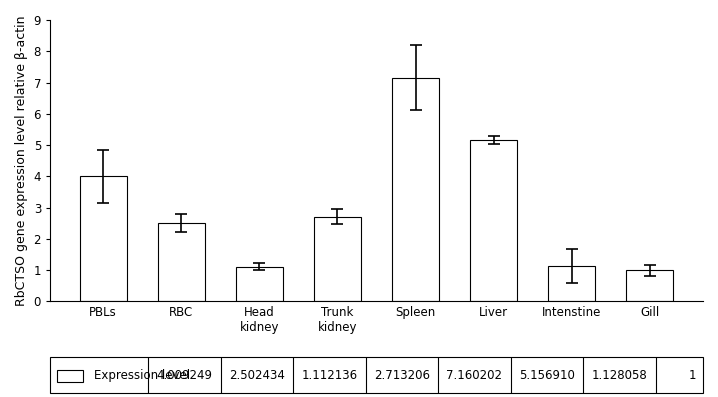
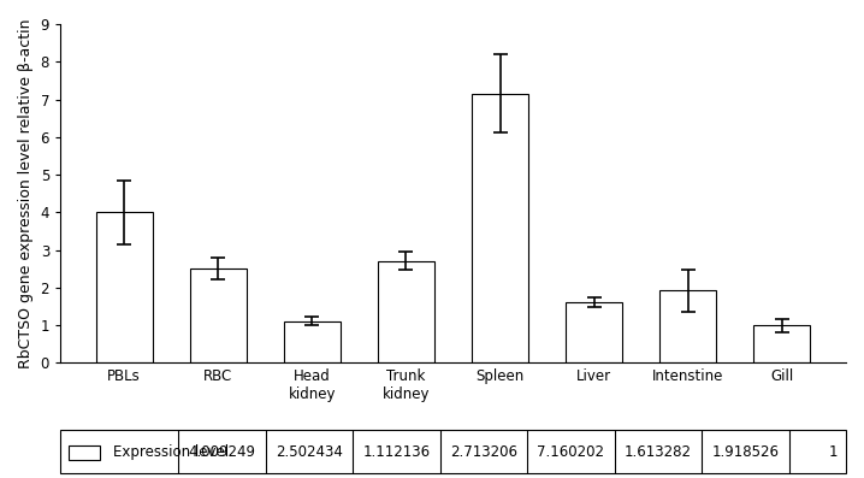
Liver: 5.156910 -> 1.613282
Intenstine: 1.128058 -> 1.918526
